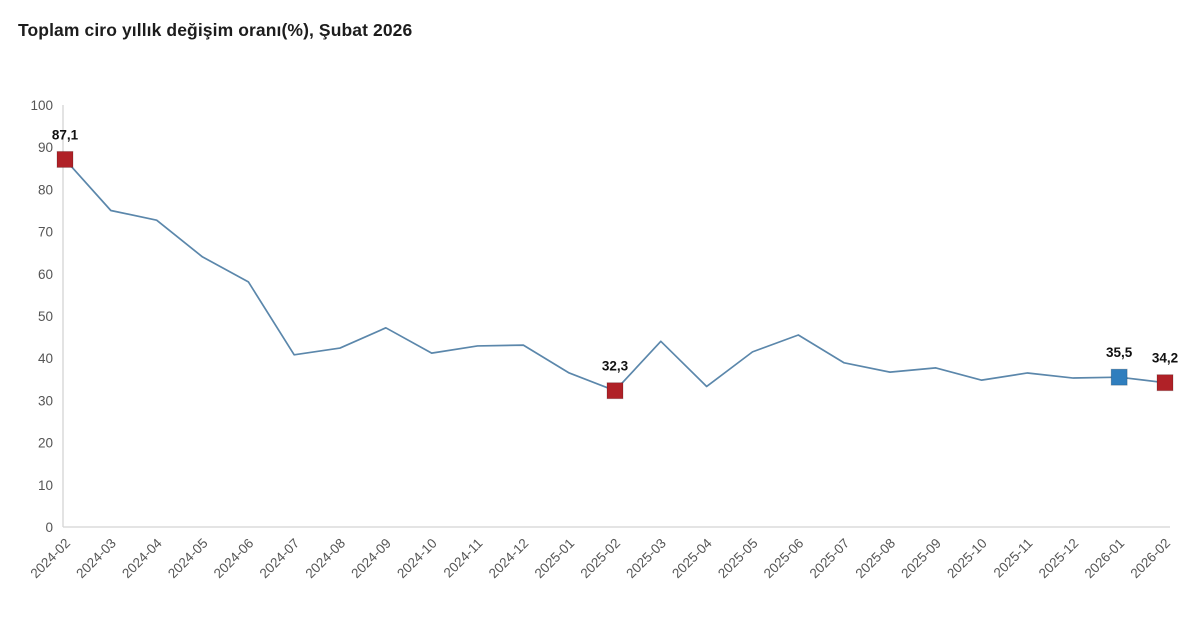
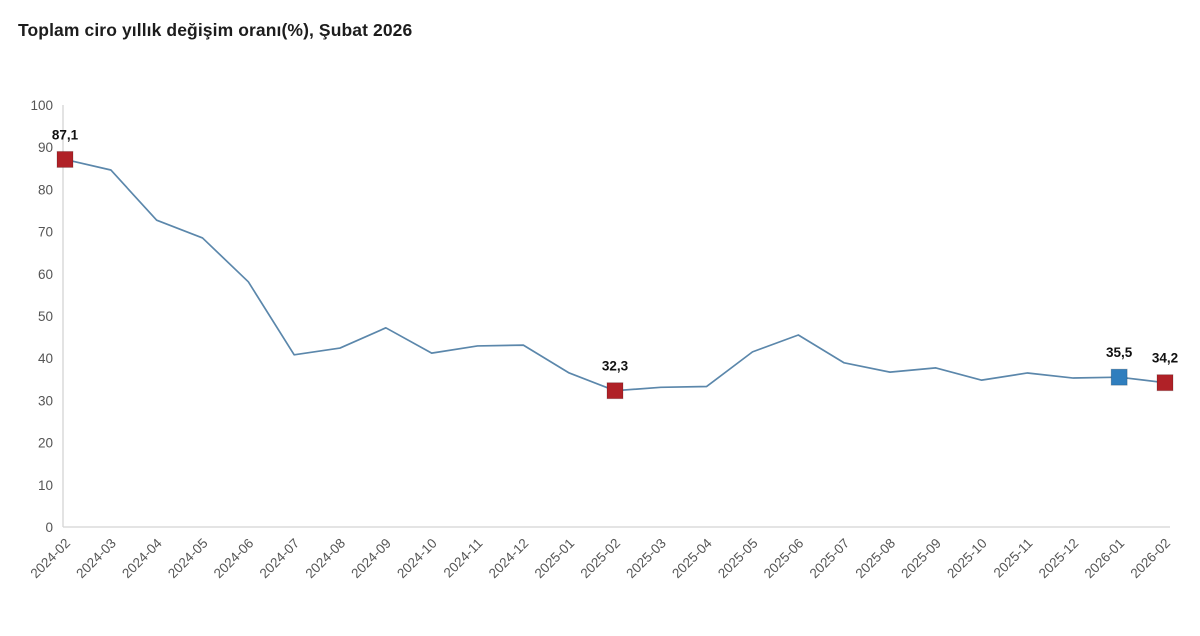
2024-03: 75 -> 85
2024-05: 64 -> 68
2025-03: 44 -> 33
